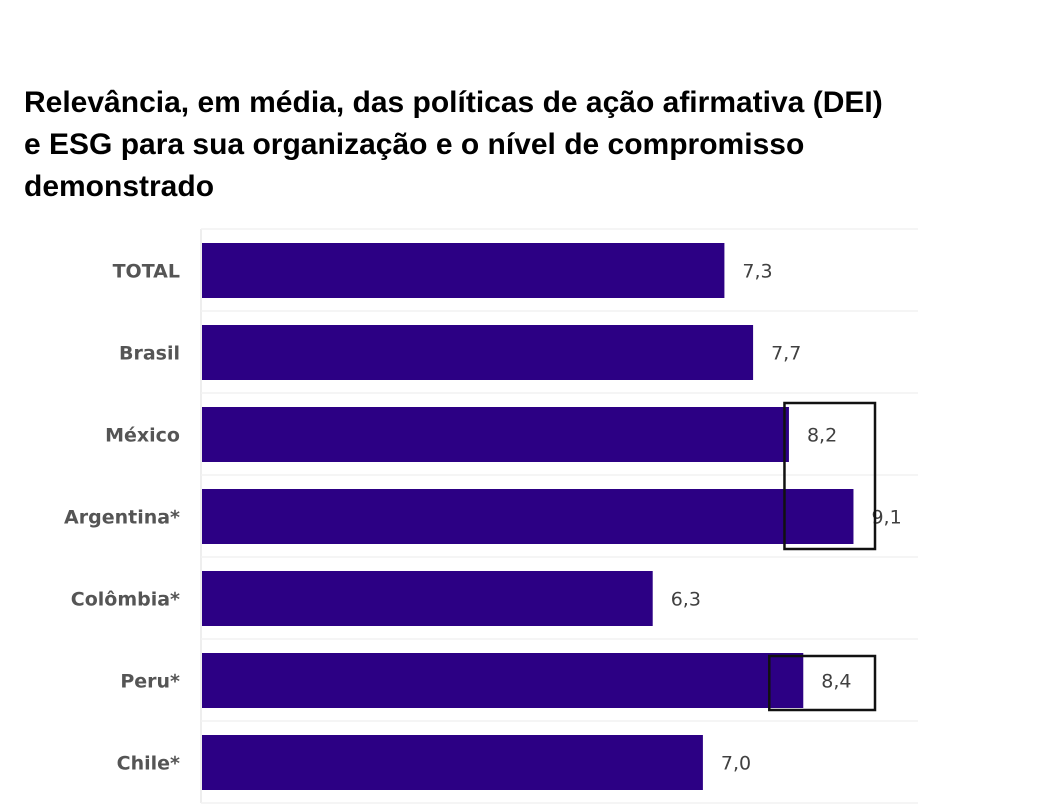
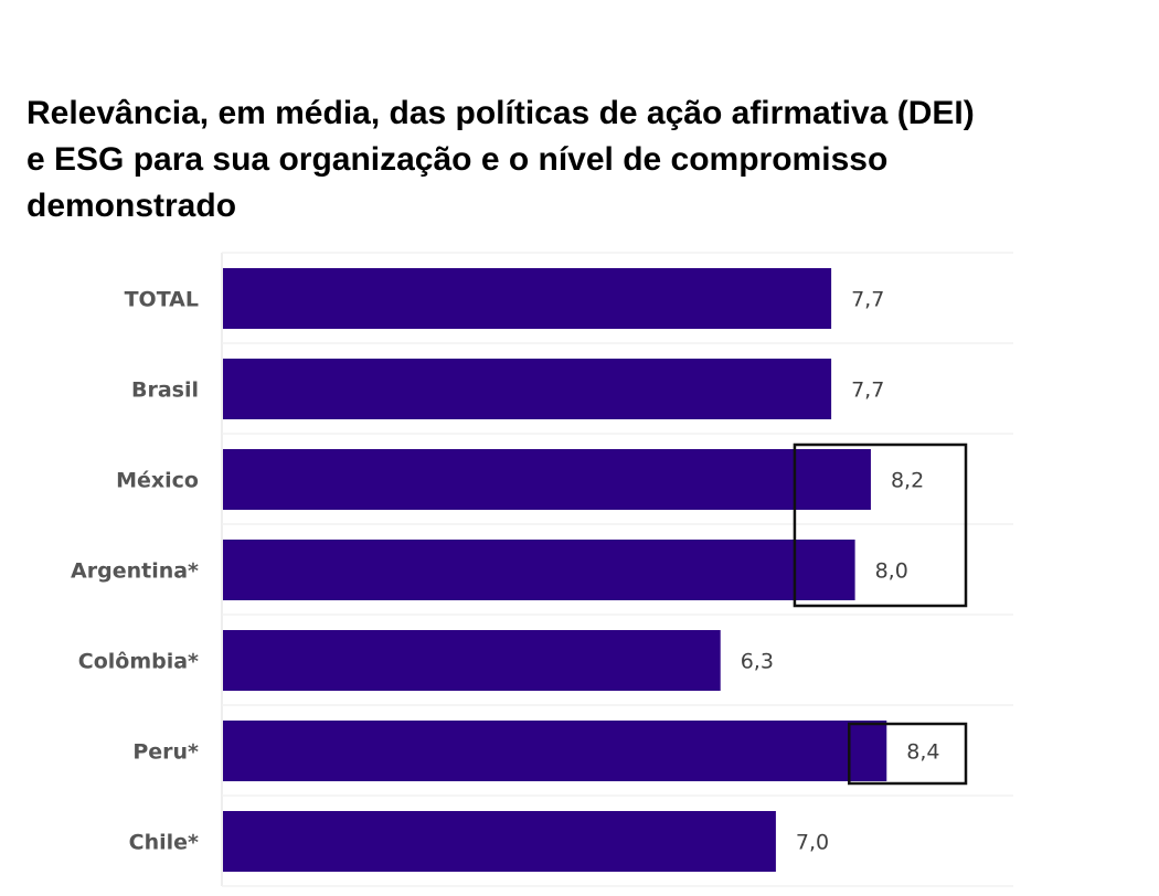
TOTAL: 7,3 -> 7,7
Argentina*: 9,1 -> 8,0
